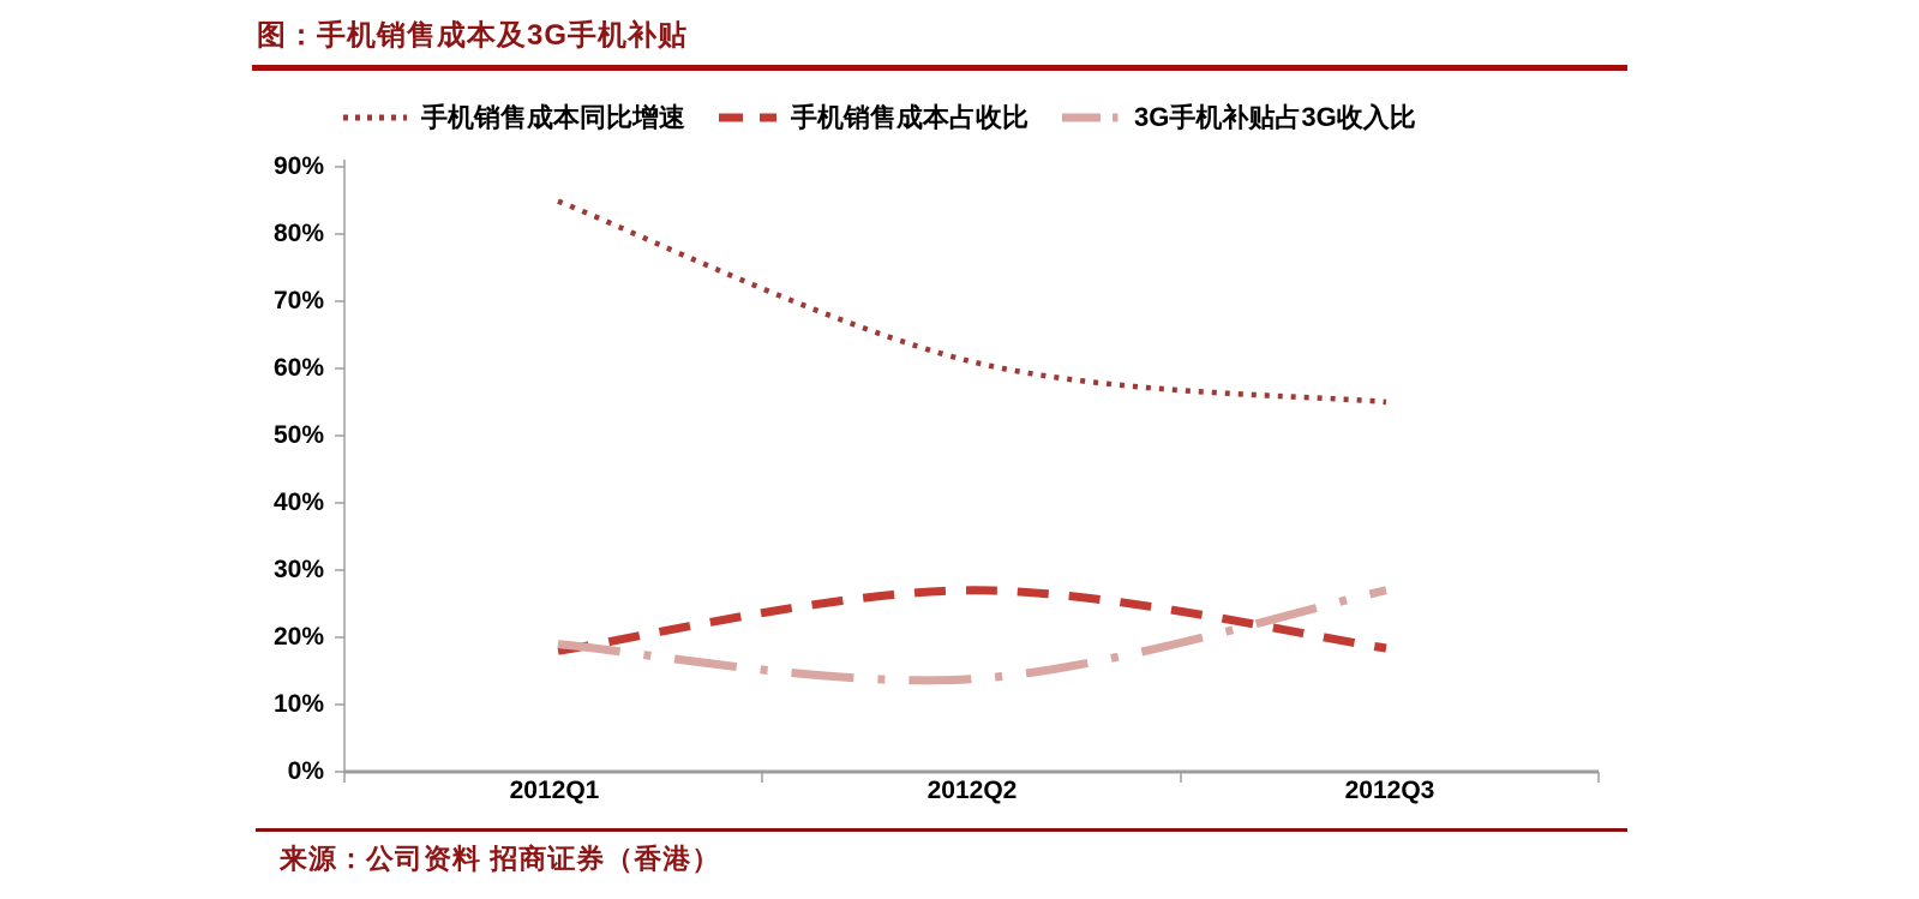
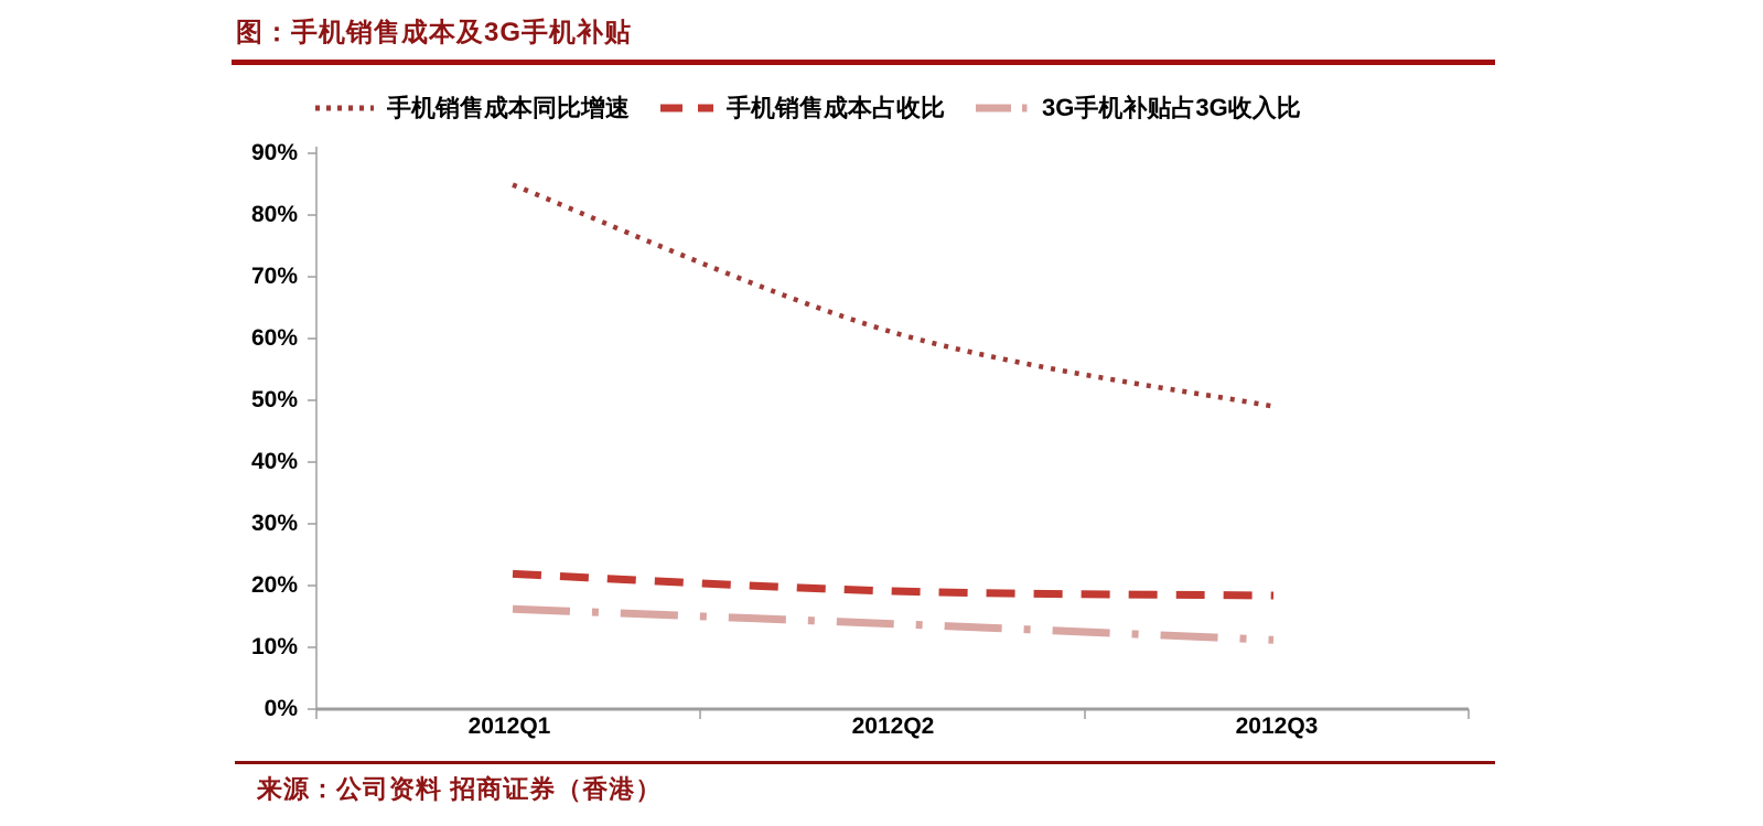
手机销售成本占收比/2012Q1: 18% -> 22%
3G手机补贴占3G收入比/2012Q1: 19% -> 16%
手机销售成本占收比/2012Q2: 27% -> 19%
手机销售成本同比增速/2012Q3: 55% -> 49%
3G手机补贴占3G收入比/2012Q3: 27% -> 11%
